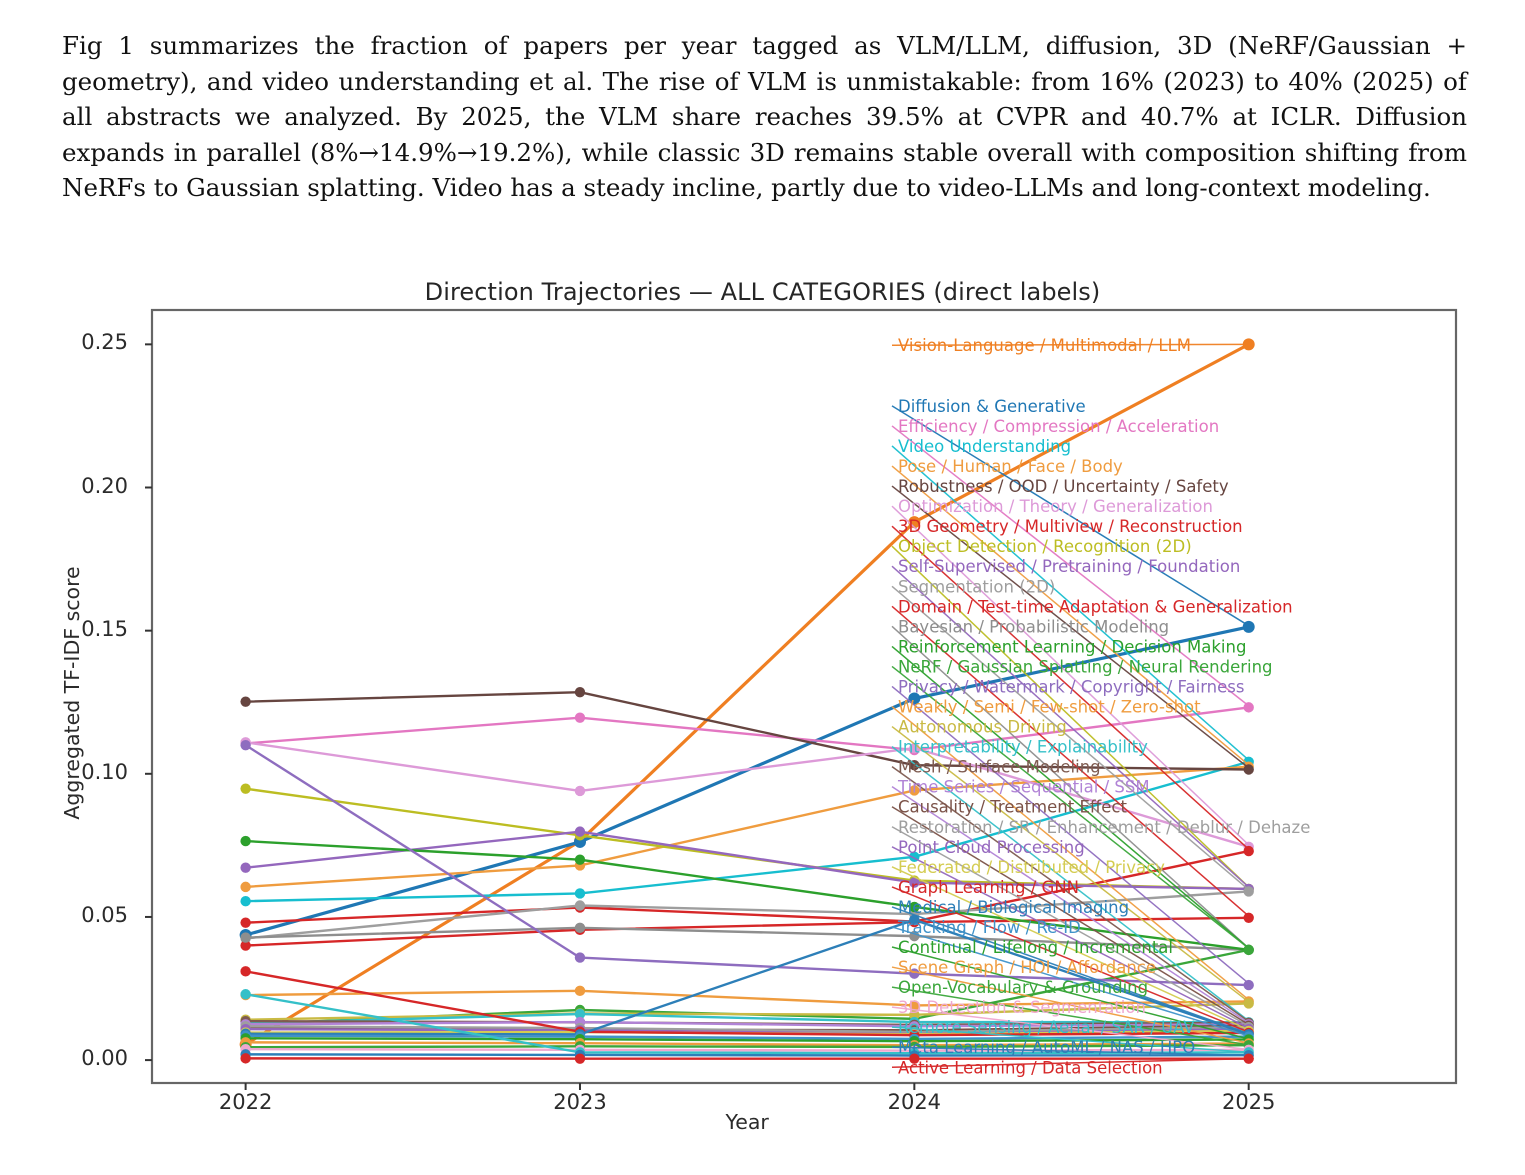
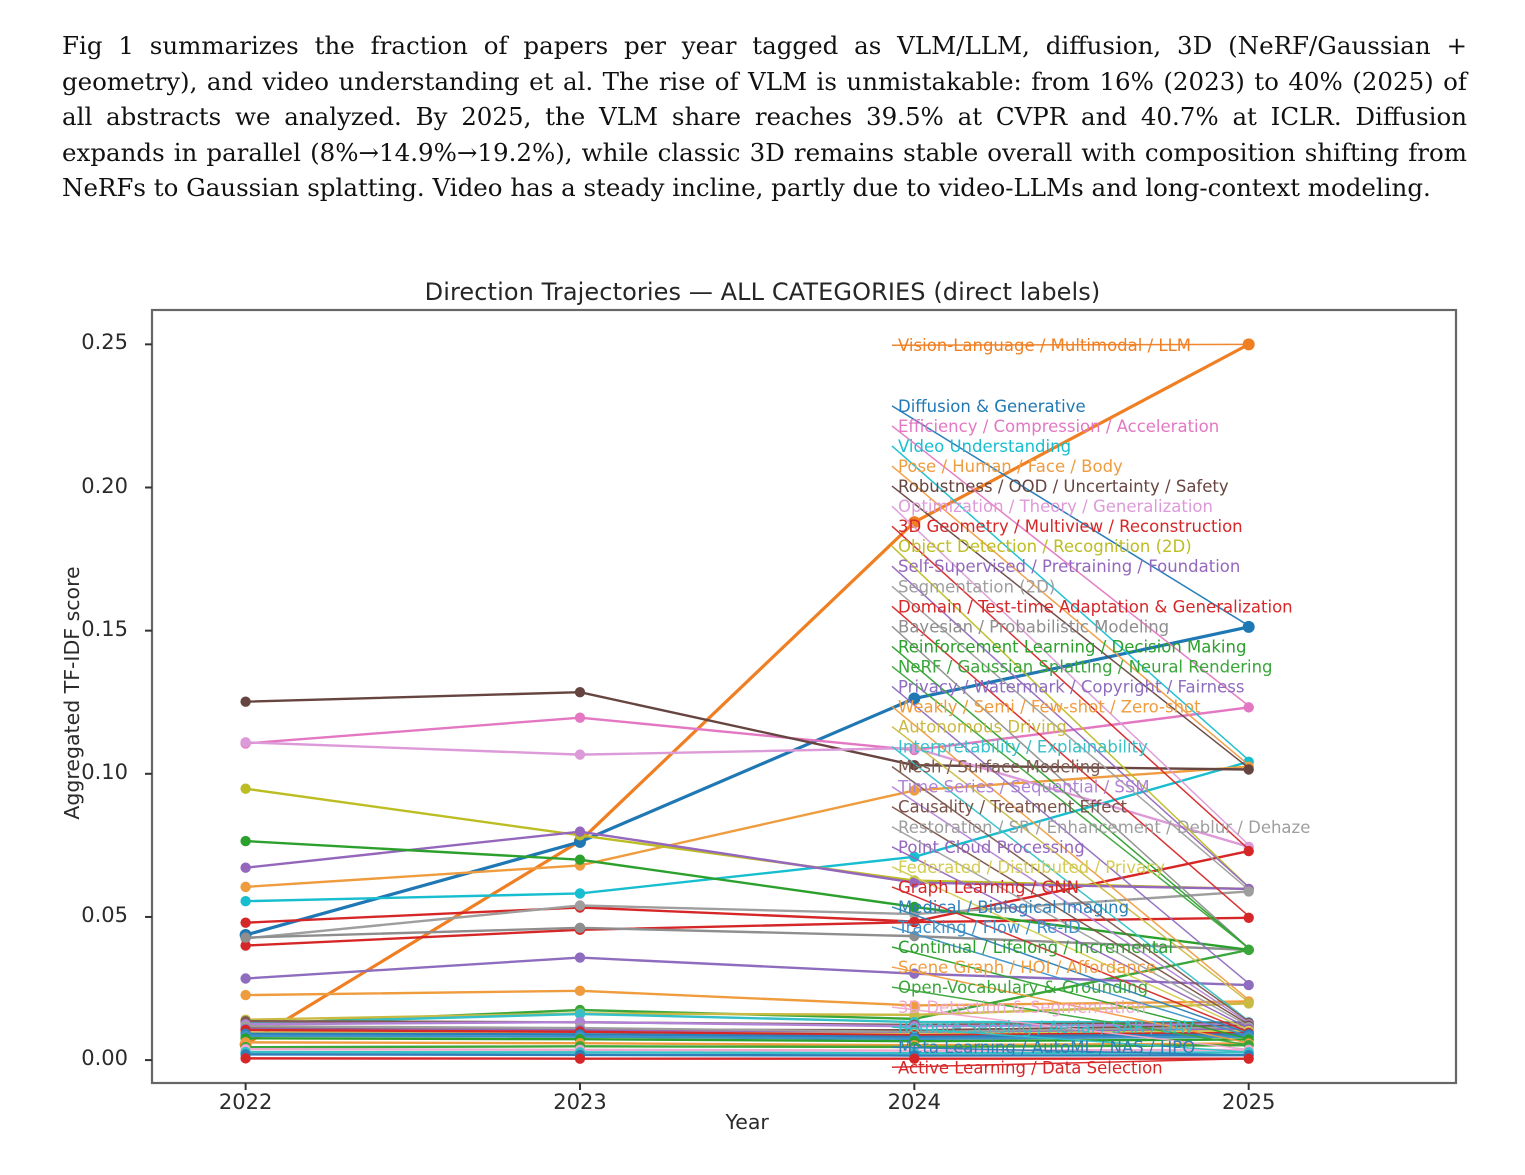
Privacy / Watermark / Copyright / Fairness/2022: 0.110 -> 0.029
Graph Learning / GNN/2022: 0.031 -> 0.011
Remote Sensing / Aerial / SAR / UAV/2022: 0.023 -> 0.003
Optimization / Theory / Generalization/2023: 0.094 -> 0.107
Medical / Biological Imaging/2024: 0.049 -> 0.008
